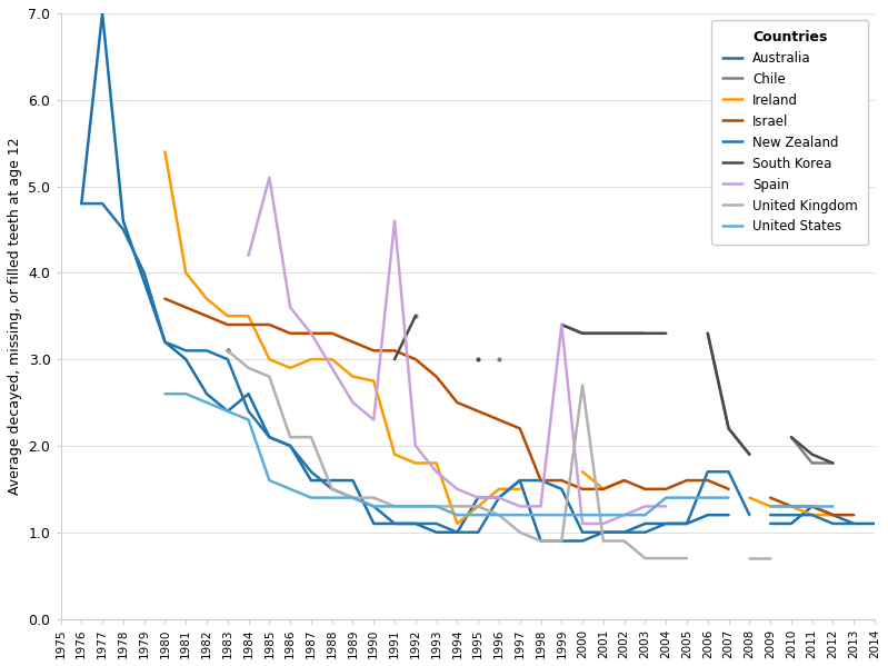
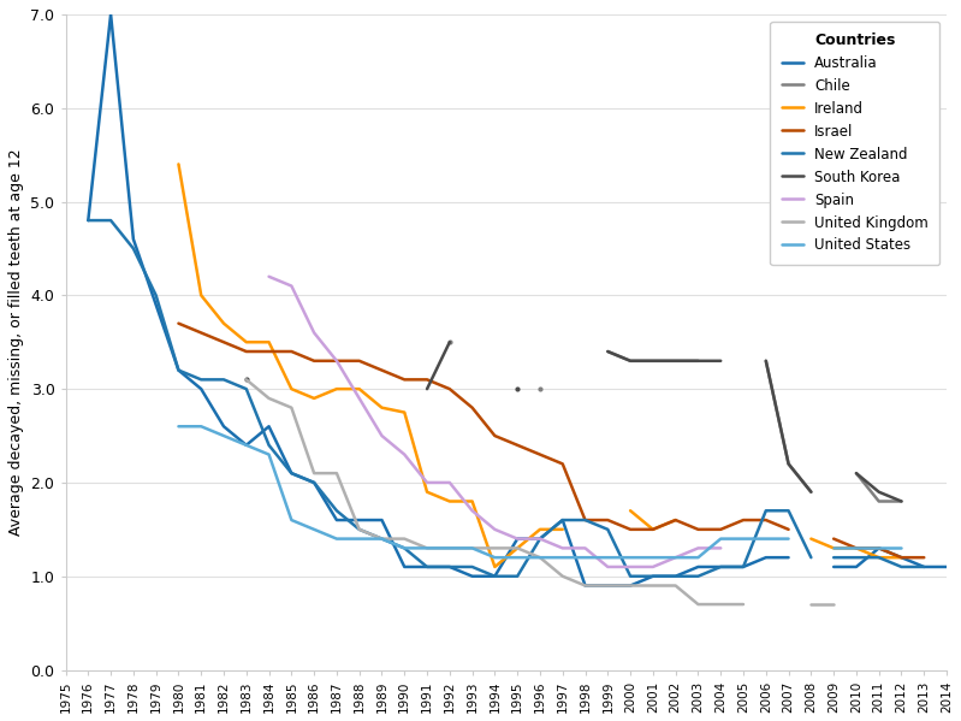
Spain/1985: 5.1 -> 4.1
Spain/1991: 4.6 -> 2.0
Spain/1999: 3.4 -> 1.1
United Kingdom/2000: 2.7 -> 0.9
